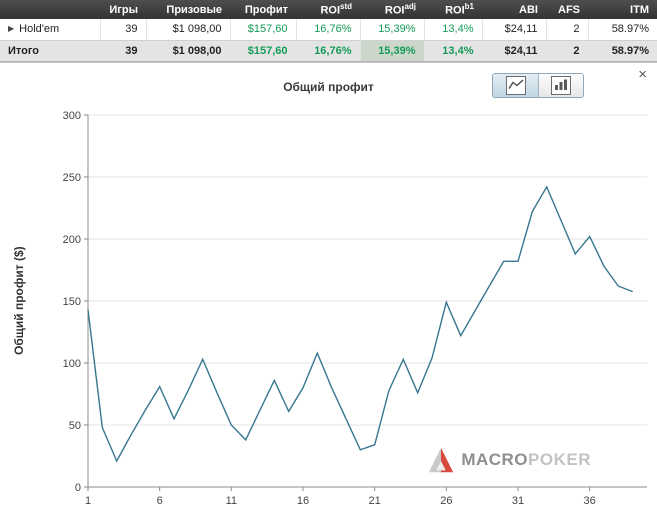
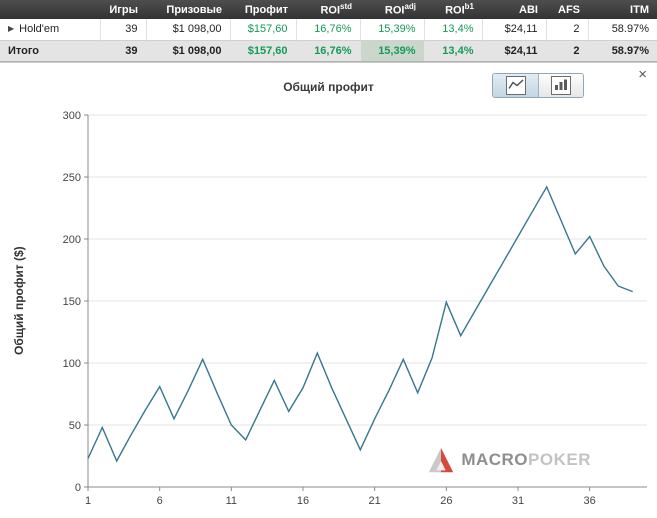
1: 143 -> 23
21: 34 -> 55
31: 182 -> 202
